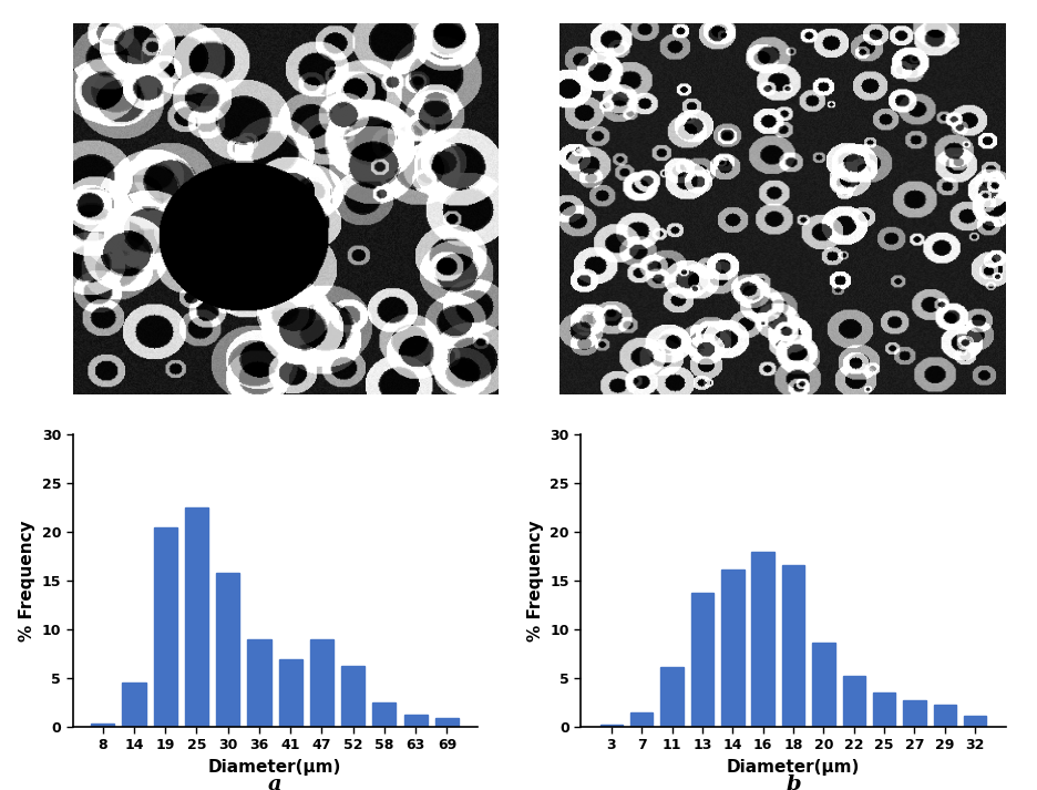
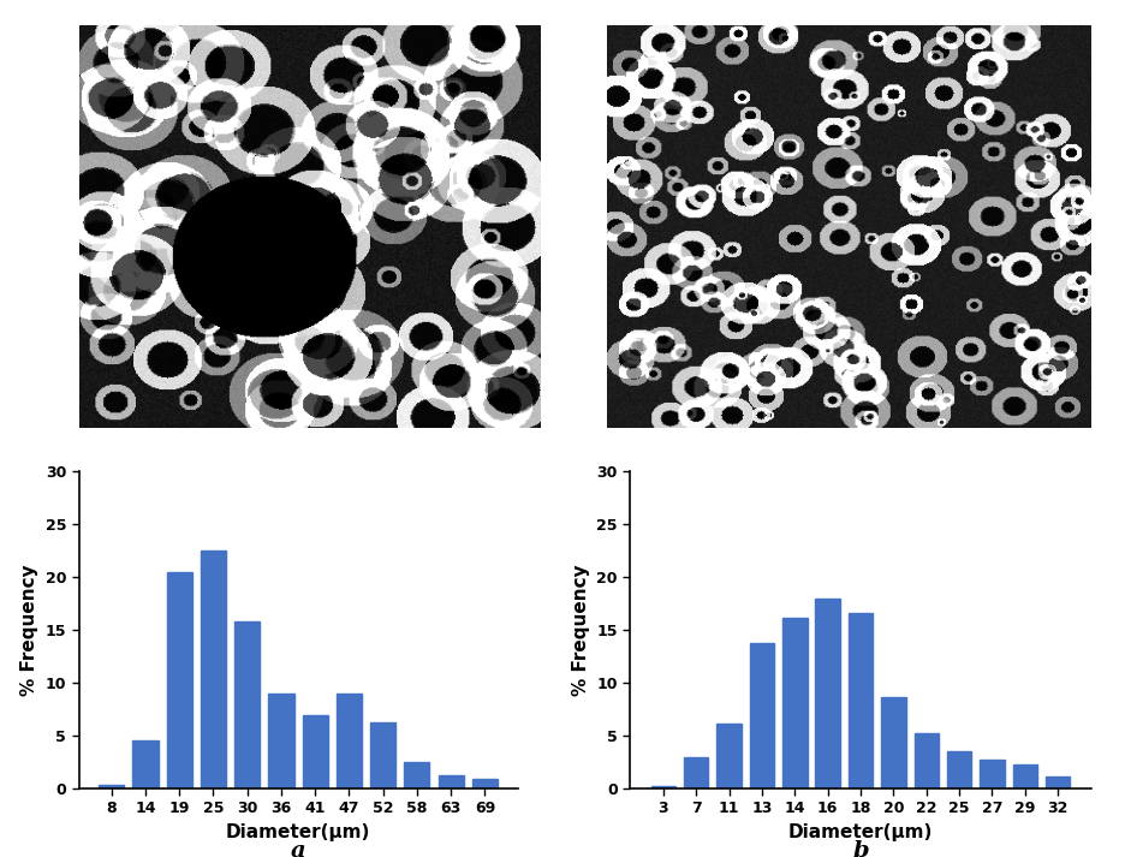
7: 1.5 -> 3.0
